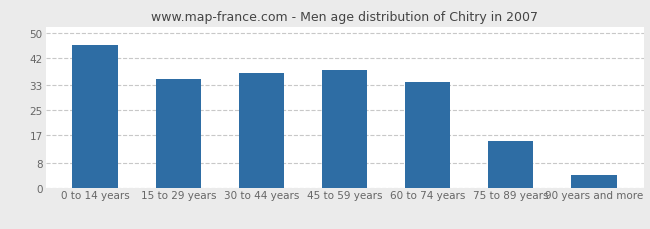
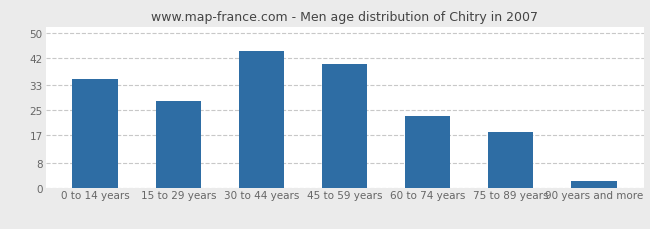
0 to 14 years: 46 -> 35
15 to 29 years: 35 -> 28
30 to 44 years: 37 -> 44
45 to 59 years: 38 -> 40
60 to 74 years: 34 -> 23
75 to 89 years: 15 -> 18
90 years and more: 4 -> 2
